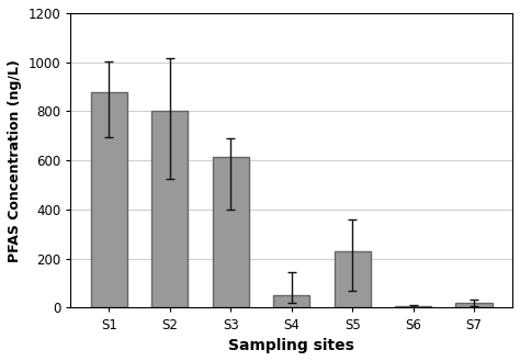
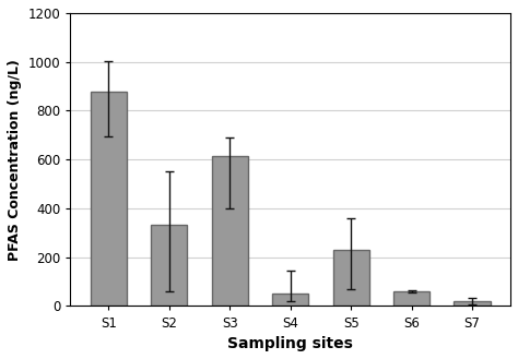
S2: 800 -> 335
S6: 8 -> 60
